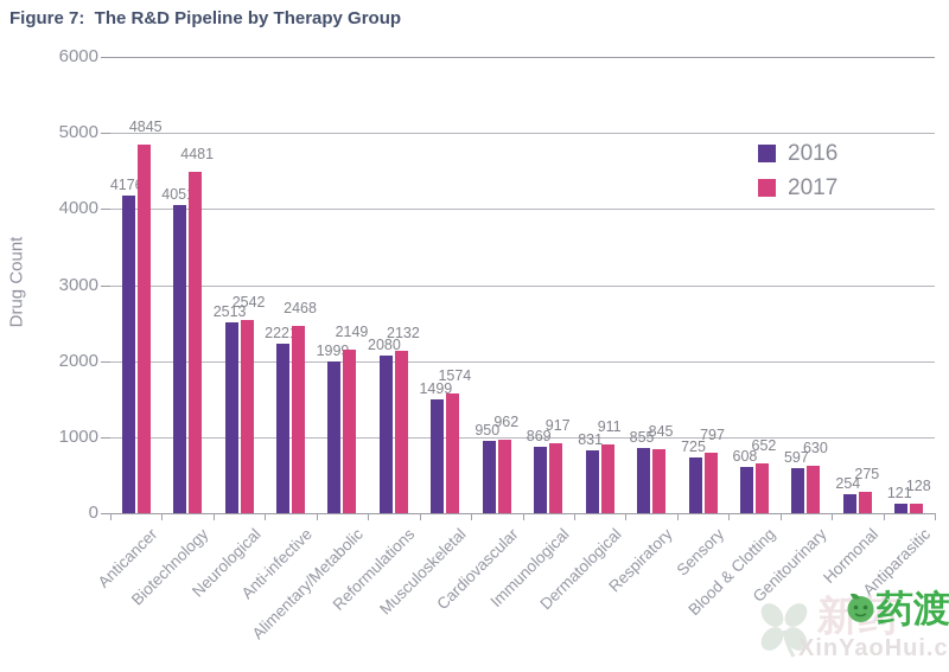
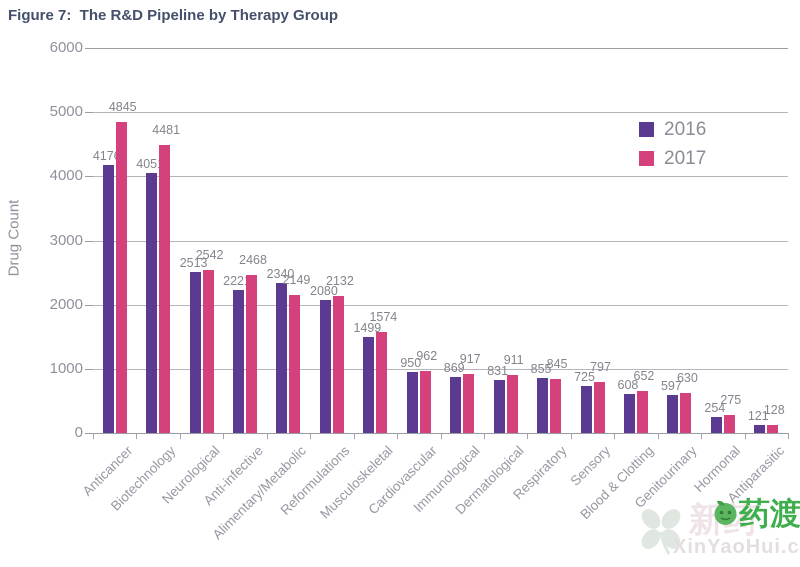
2016/Alimentary/Metabolic: 1999 -> 2340
